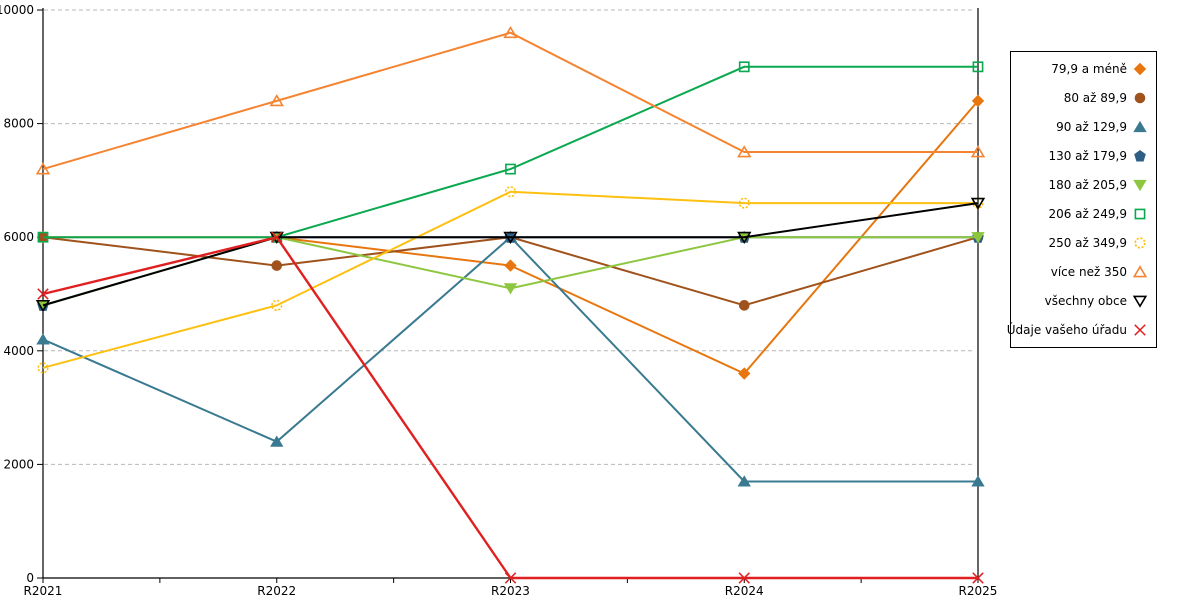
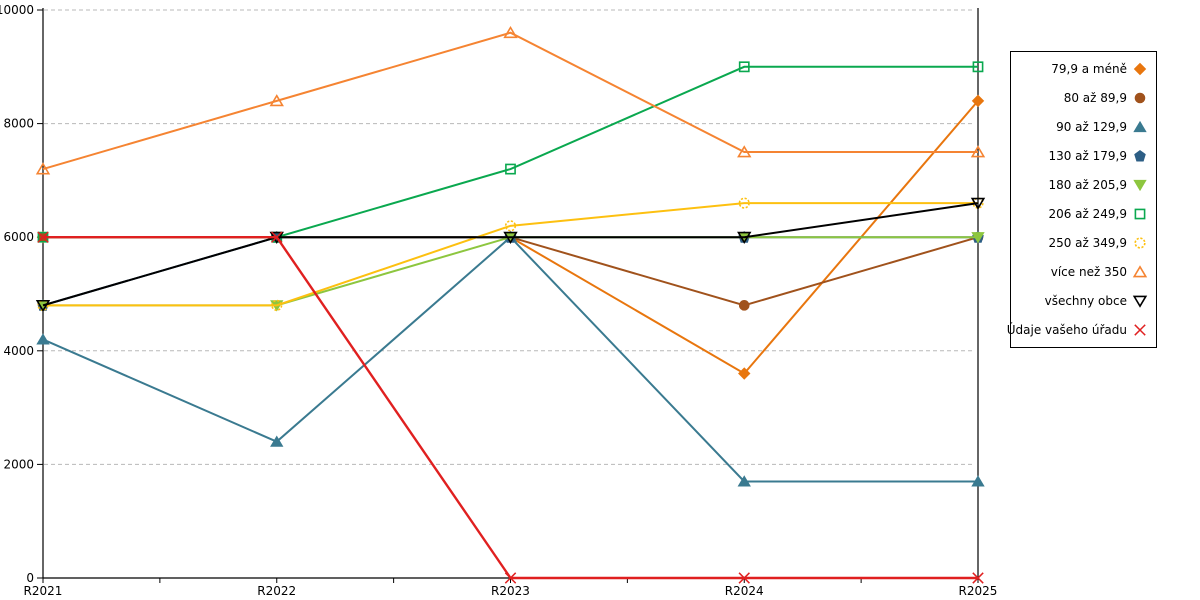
250 až 349,9/R2021: 3700 -> 4800
Údaje vašeho úřadu/R2021: 5000 -> 6000
80 až 89,9/R2022: 5500 -> 6000
180 až 205,9/R2022: 6000 -> 4800
79,9 a méně/R2023: 5500 -> 6000
180 až 205,9/R2023: 5100 -> 6000
250 až 349,9/R2023: 6800 -> 6200
